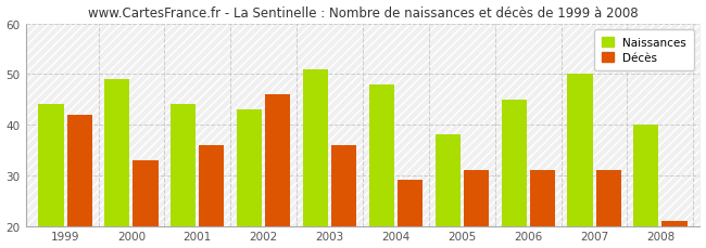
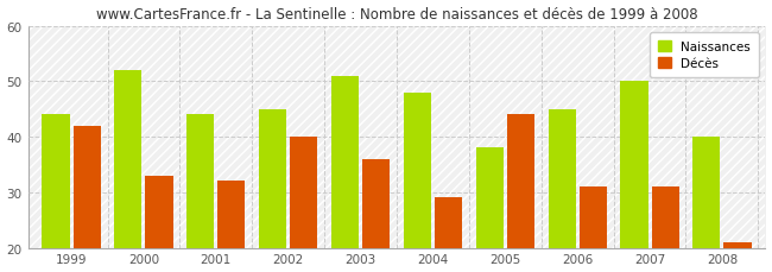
Naissances/2000: 49 -> 52
Décès/2001: 36 -> 32
Naissances/2002: 43 -> 45
Décès/2002: 46 -> 40
Décès/2005: 31 -> 44
